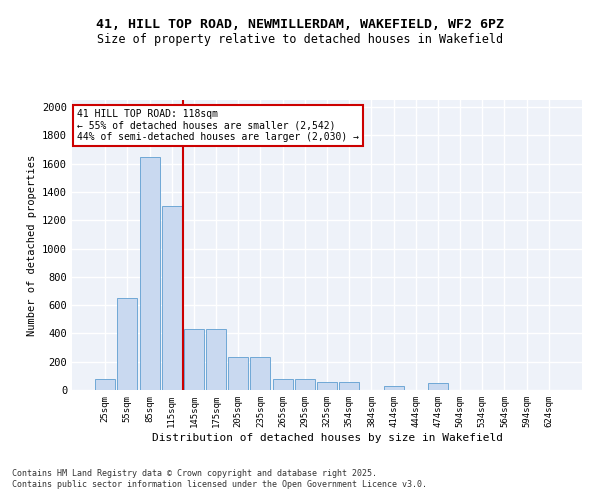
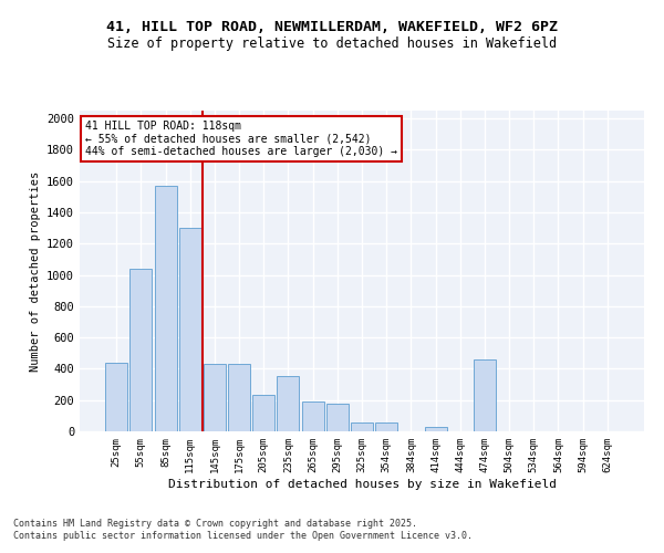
25sqm: 80 -> 440
55sqm: 650 -> 1040
85sqm: 1650 -> 1570
235sqm: 230 -> 350
265sqm: 80 -> 190
295sqm: 80 -> 180
474sqm: 50 -> 460
